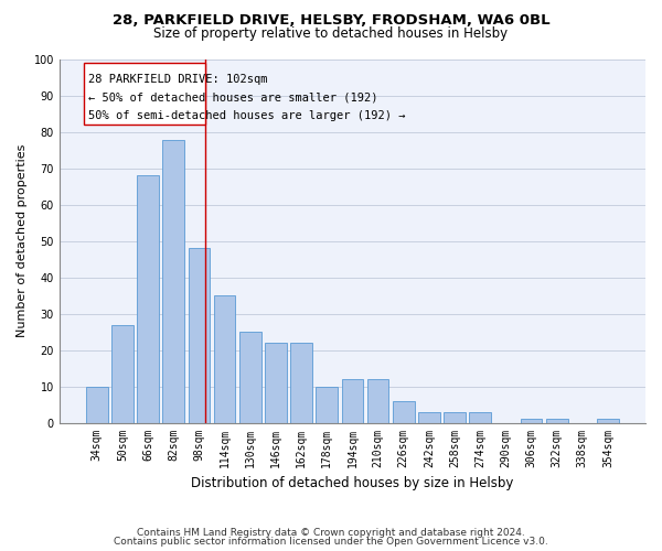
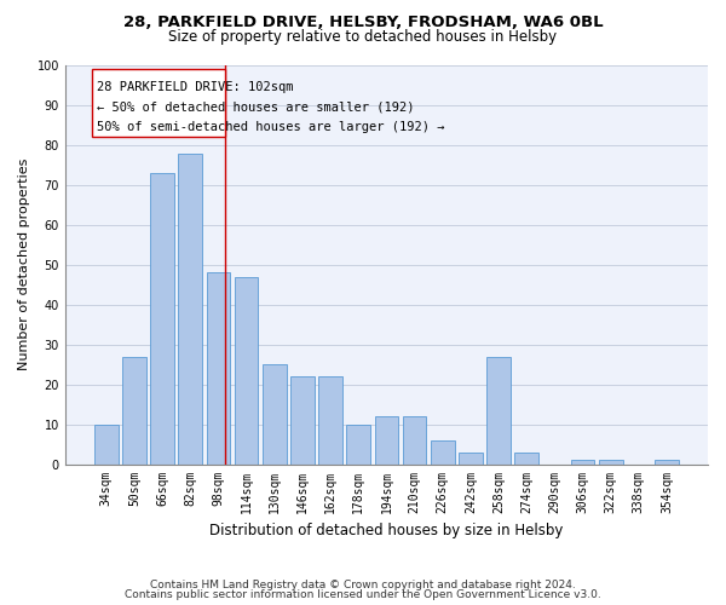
66sqm: 68 -> 73
114sqm: 35 -> 47
258sqm: 3 -> 27
